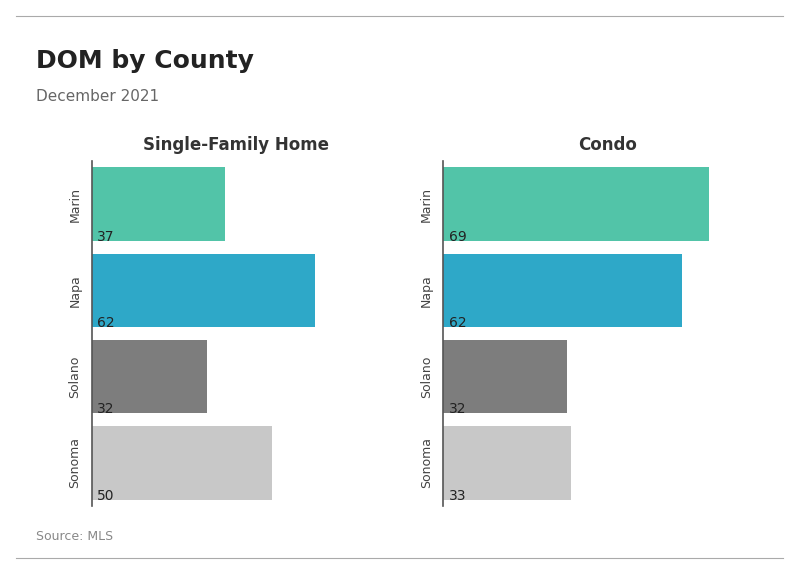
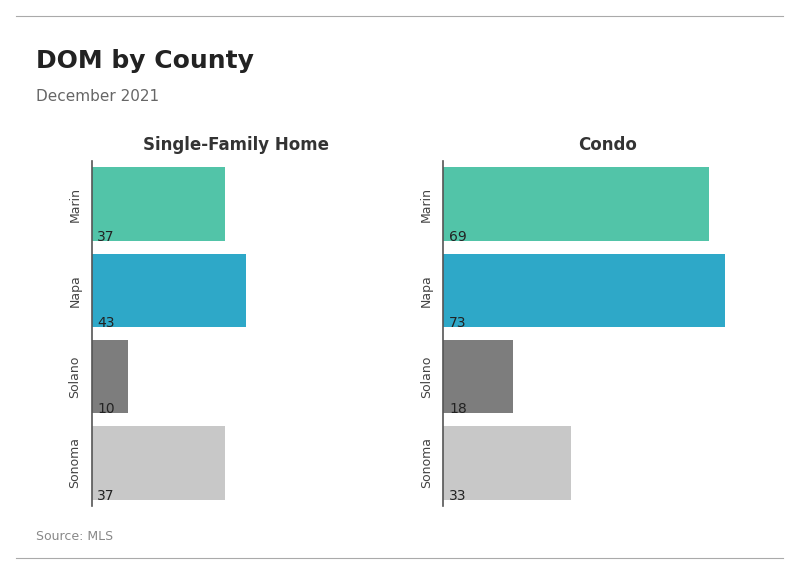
Single-Family Home/Napa: 62 -> 43
Single-Family Home/Solano: 32 -> 10
Single-Family Home/Sonoma: 50 -> 37
Condo/Napa: 62 -> 73
Condo/Solano: 32 -> 18
